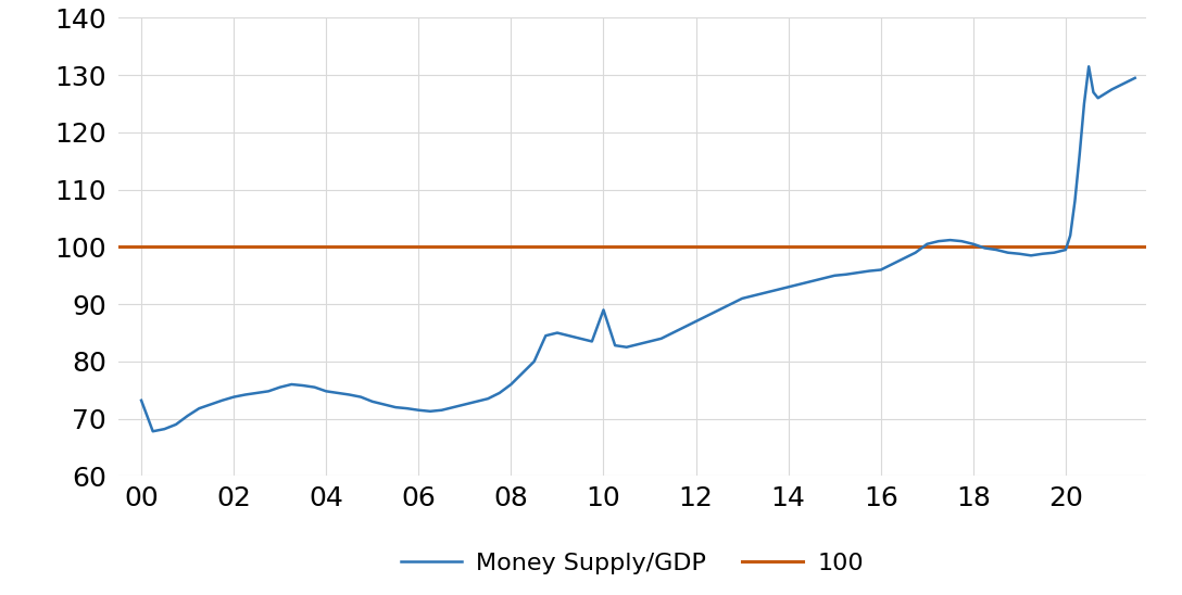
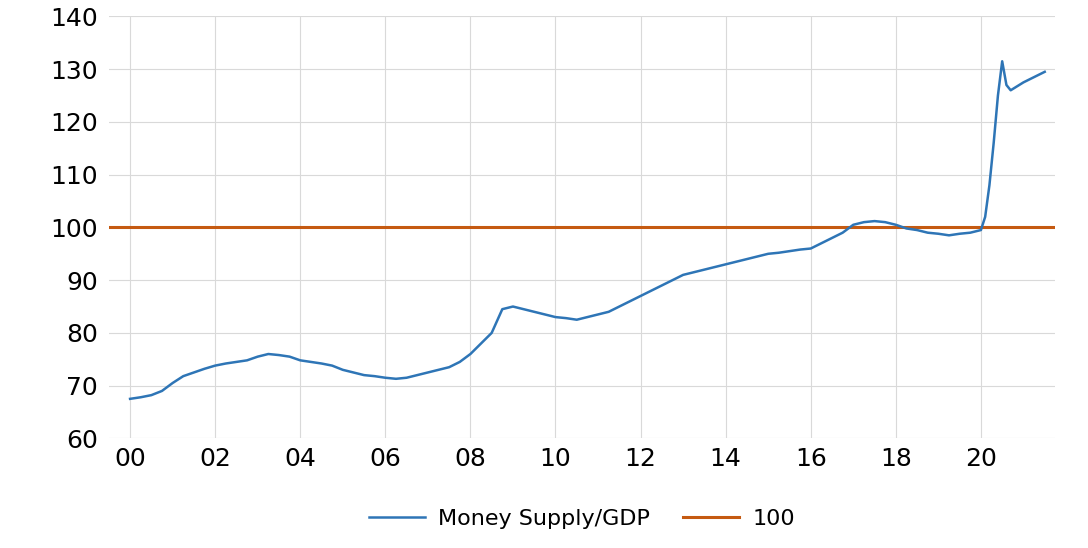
00: 73.2 -> 67.5
10: 89.0 -> 83.0
